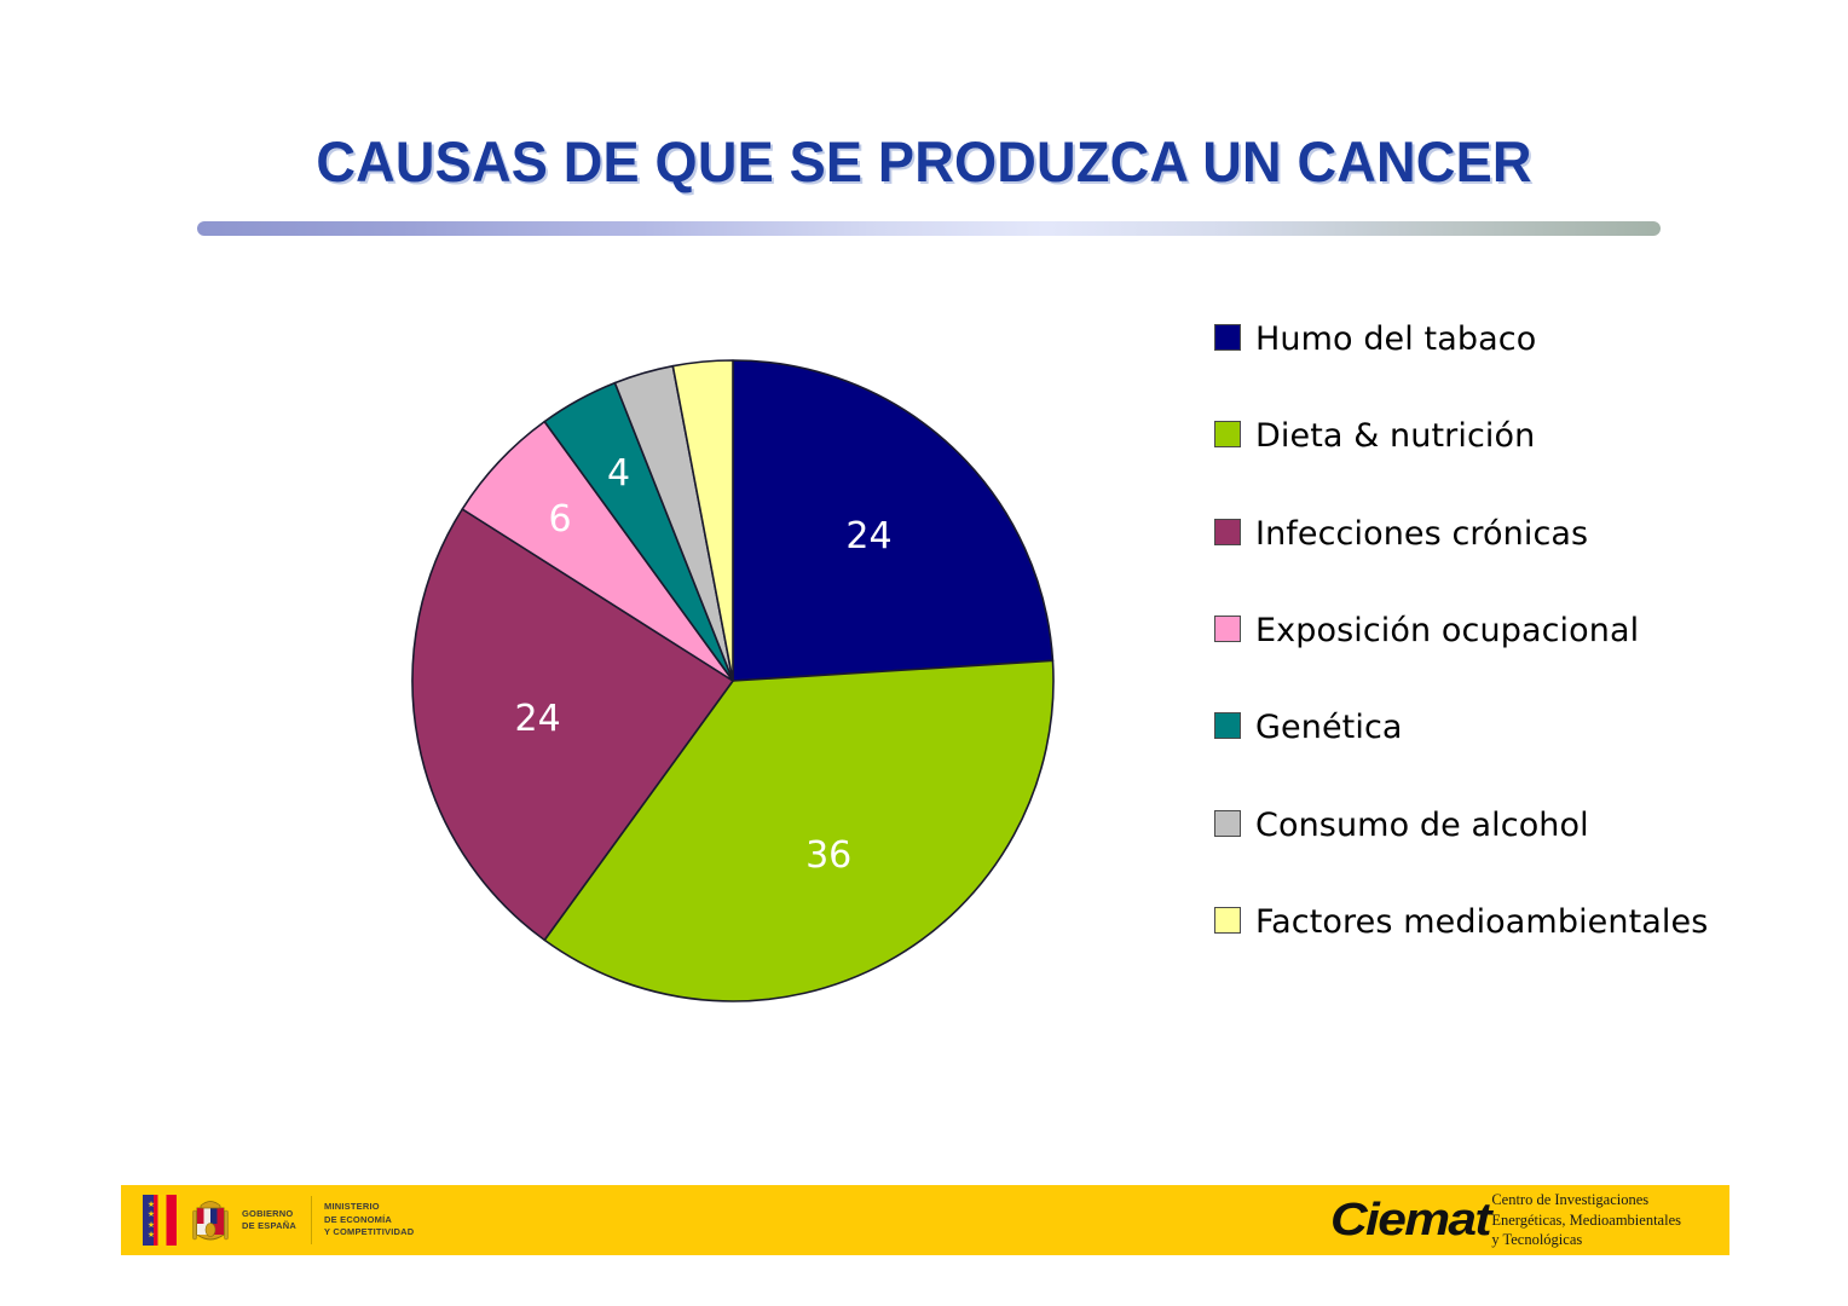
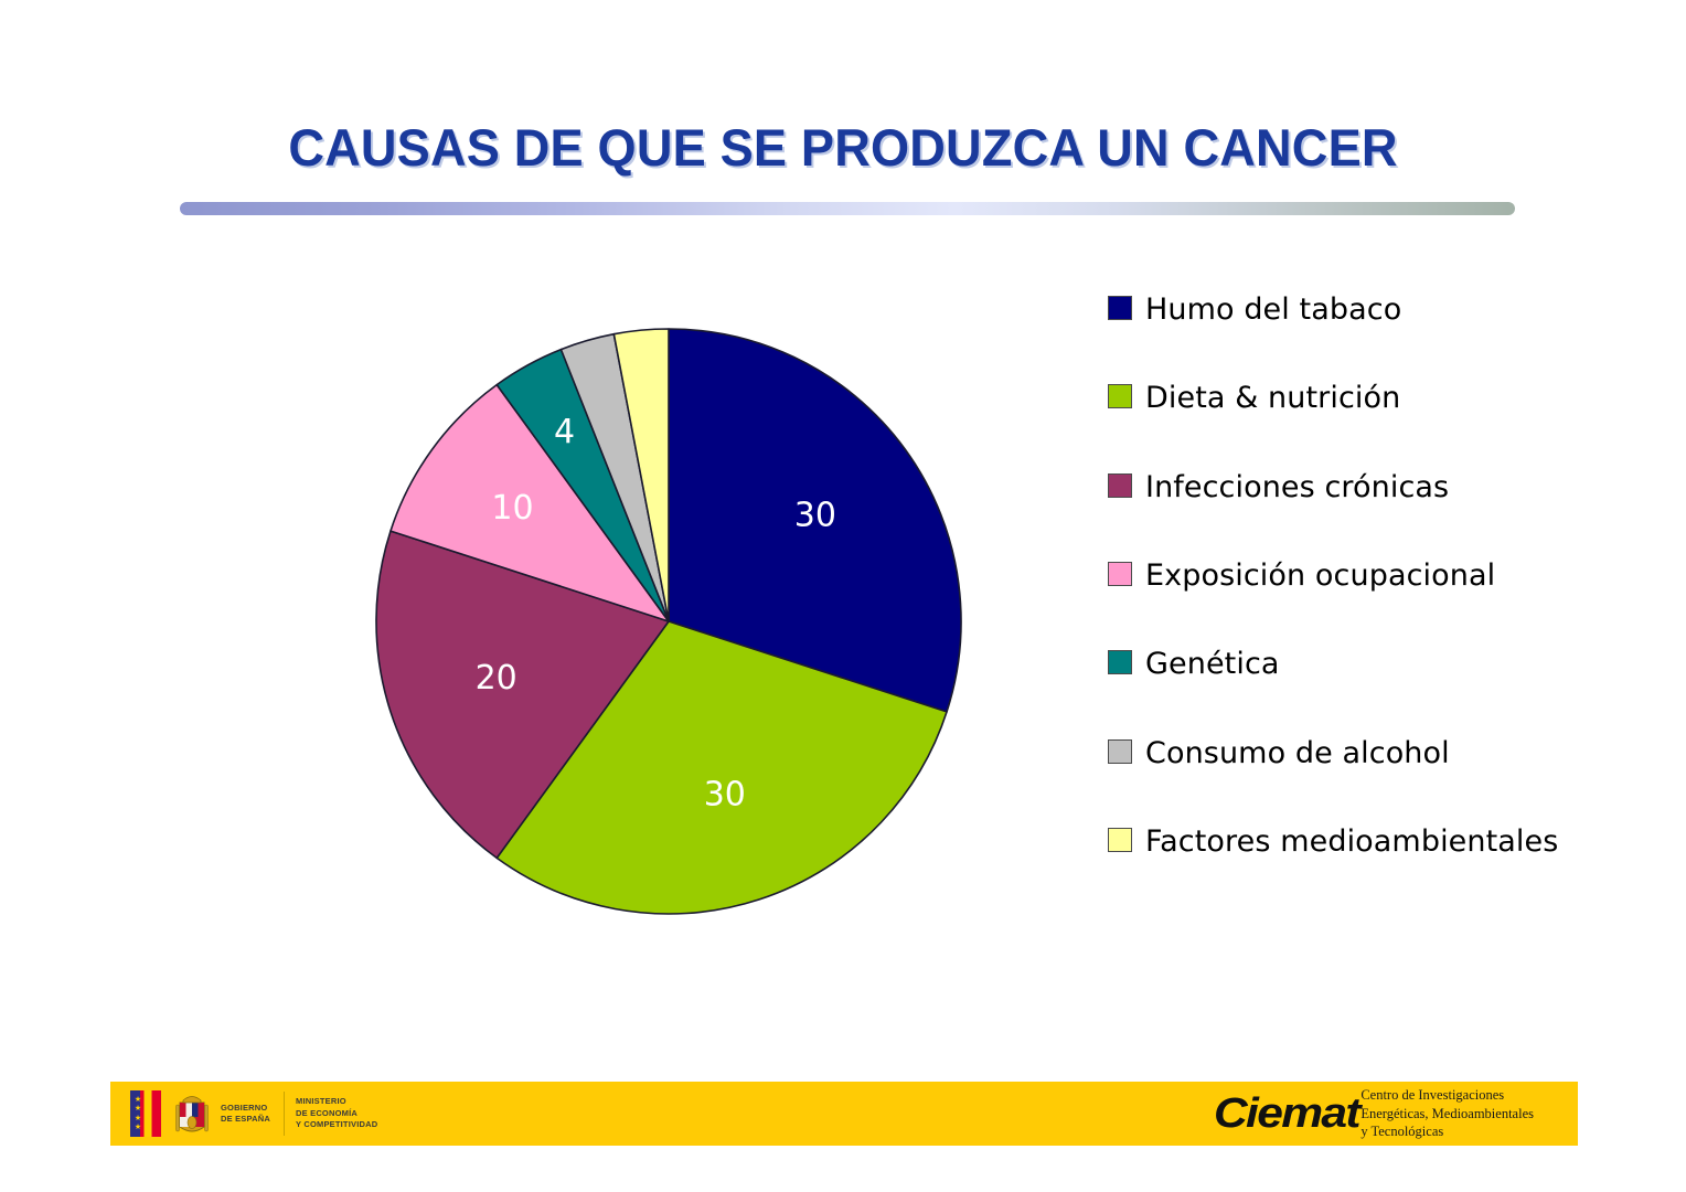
Humo del tabaco: 24 -> 30
Dieta & nutrición: 36 -> 30
Infecciones crónicas: 24 -> 20
Exposición ocupacional: 6 -> 10
